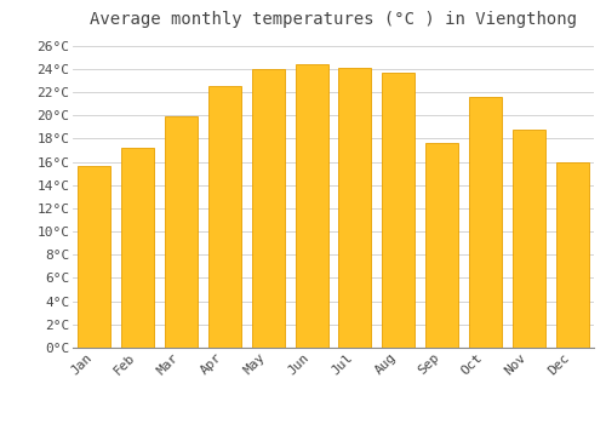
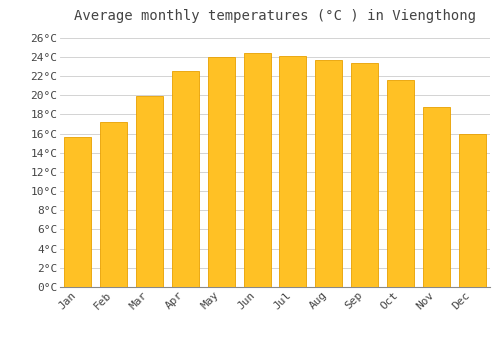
Sep: 17.6°C -> 23.3°C
